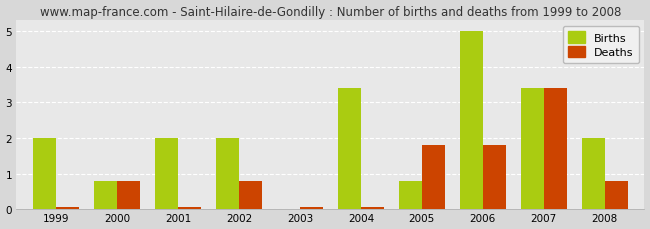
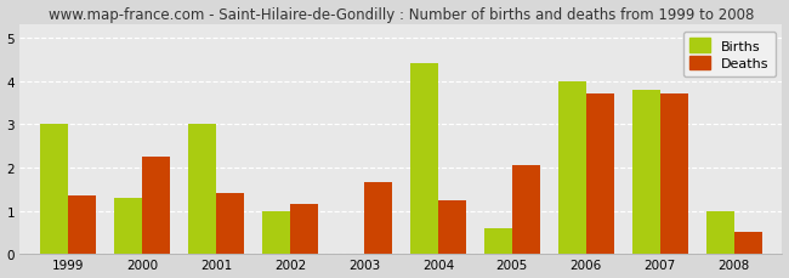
Births/1999: 2.0 -> 3.0
Deaths/1999: 0.05 -> 1.35
Births/2000: 0.8 -> 1.3
Deaths/2000: 0.80 -> 2.25
Births/2001: 2.0 -> 3.0
Deaths/2001: 0.05 -> 1.40
Births/2002: 2.0 -> 1.0
Deaths/2002: 0.80 -> 1.15
Deaths/2003: 0.05 -> 1.65
Births/2004: 3.4 -> 4.4
Deaths/2004: 0.05 -> 1.25
Births/2005: 0.8 -> 0.6
Deaths/2005: 1.80 -> 2.05
Births/2006: 5.0 -> 4.0
Deaths/2006: 1.80 -> 3.70
Births/2007: 3.4 -> 3.8
Deaths/2007: 3.40 -> 3.70
Births/2008: 2.0 -> 1.0
Deaths/2008: 0.80 -> 0.50
